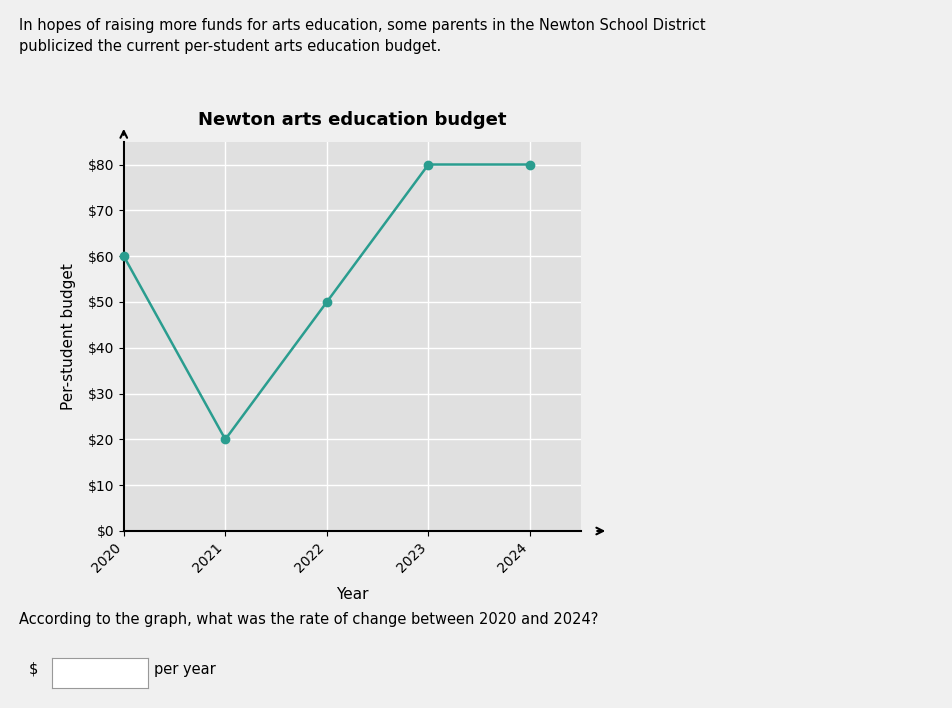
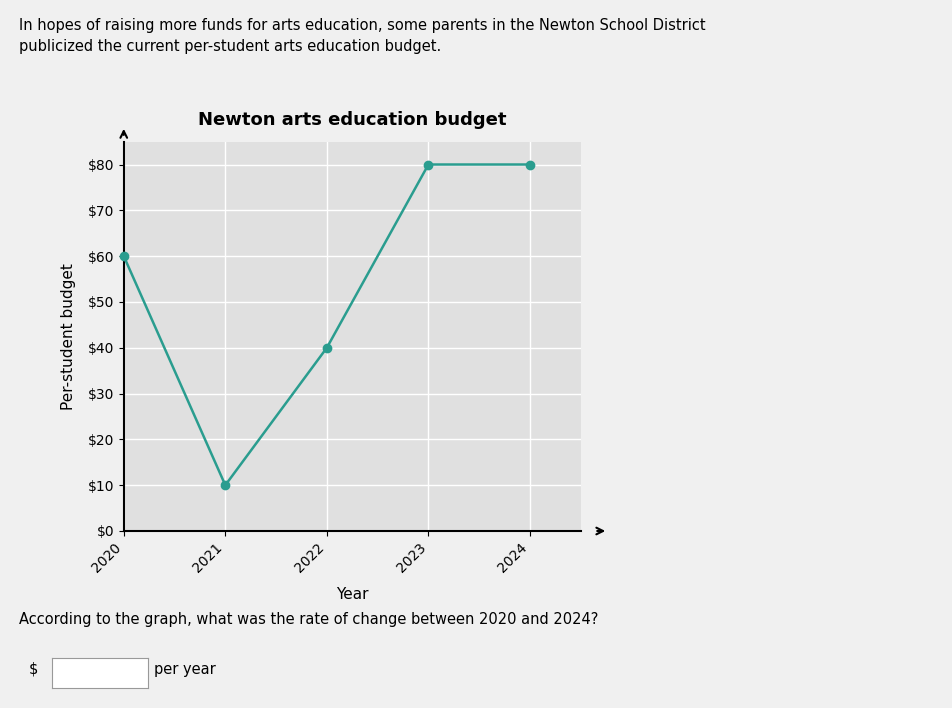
2021: $20 -> $10
2022: $50 -> $40
